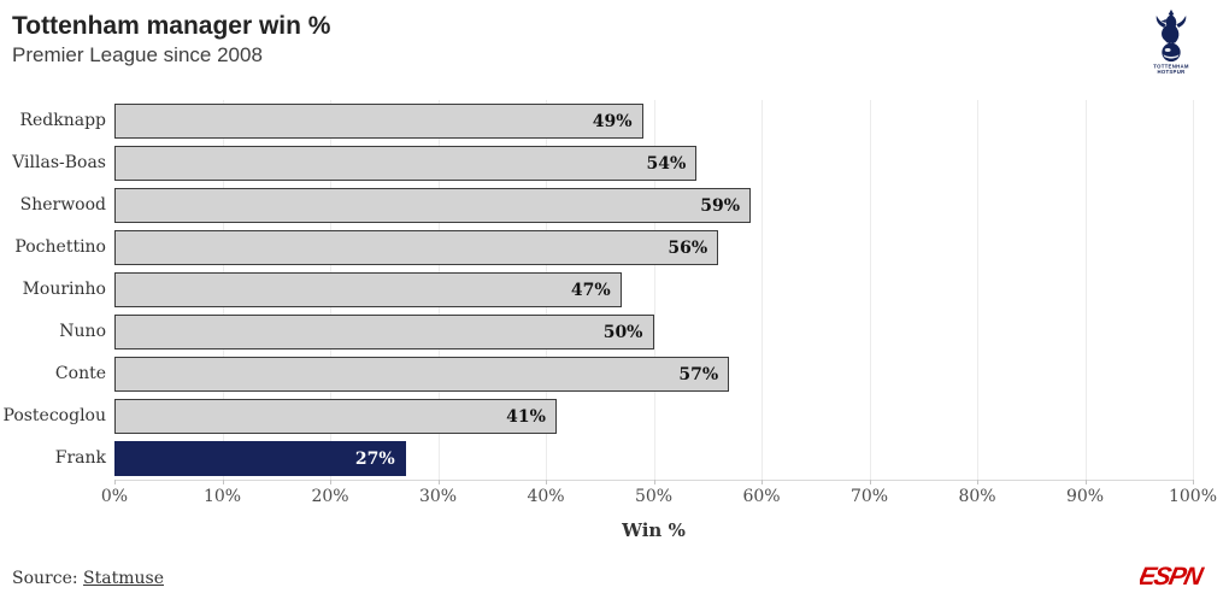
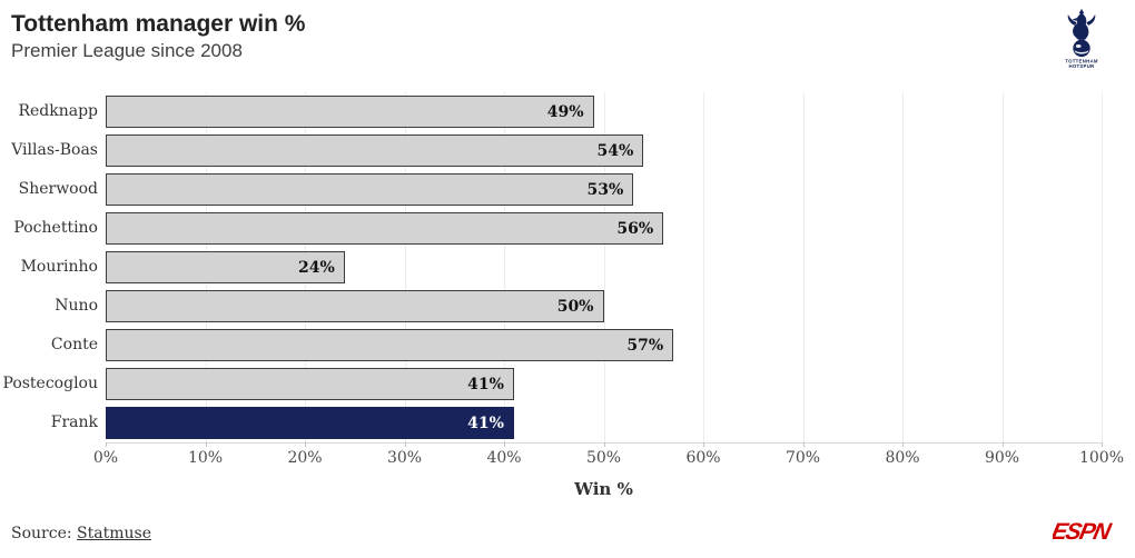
Sherwood: 59% -> 53%
Mourinho: 47% -> 24%
Frank: 27% -> 41%
